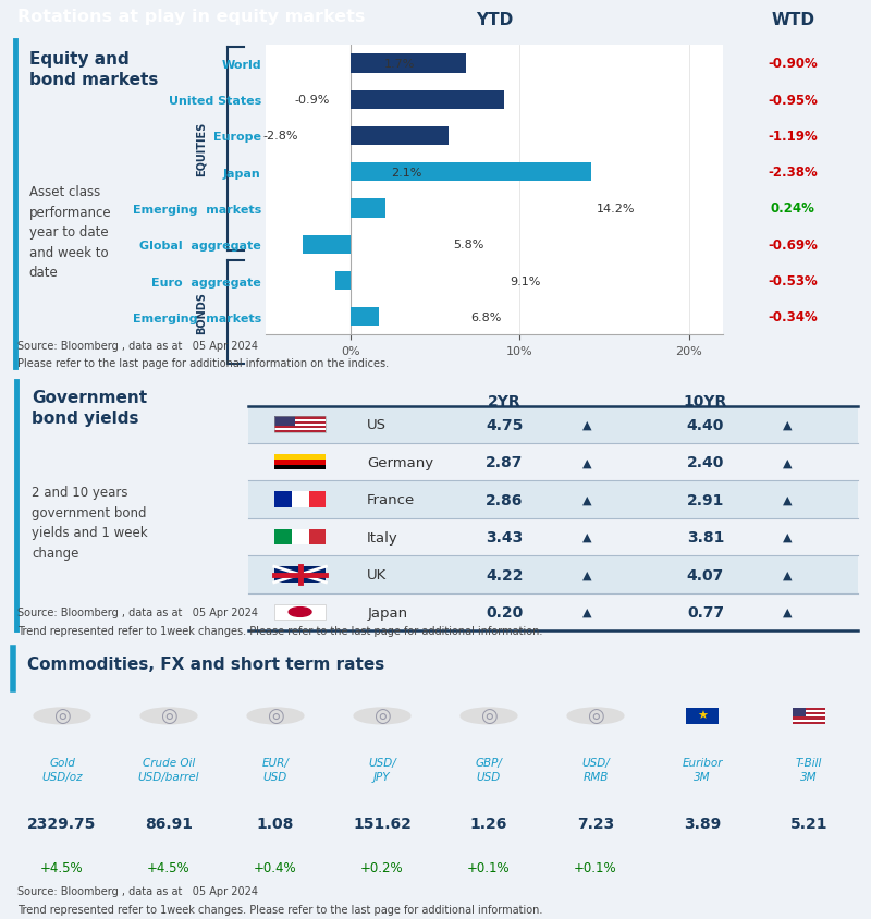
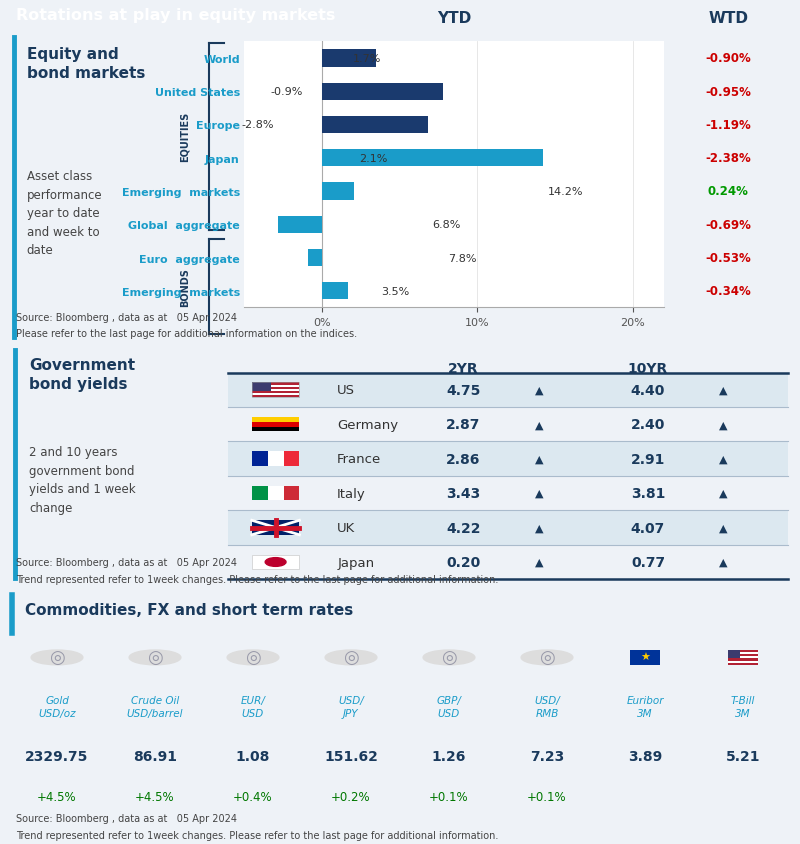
World: 6.8% -> 3.5%
United States: 9.1% -> 7.8%
Europe: 5.8% -> 6.8%
